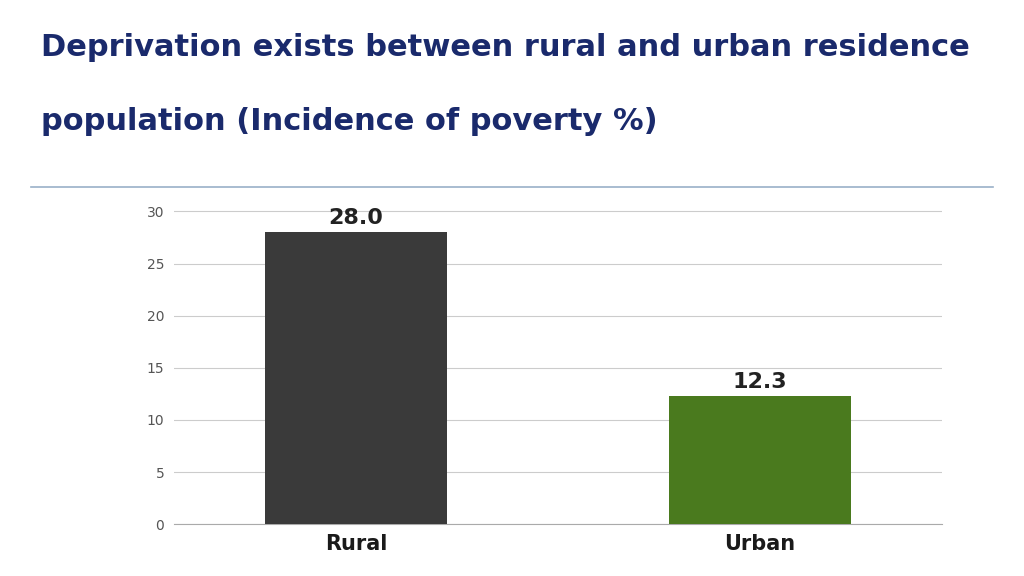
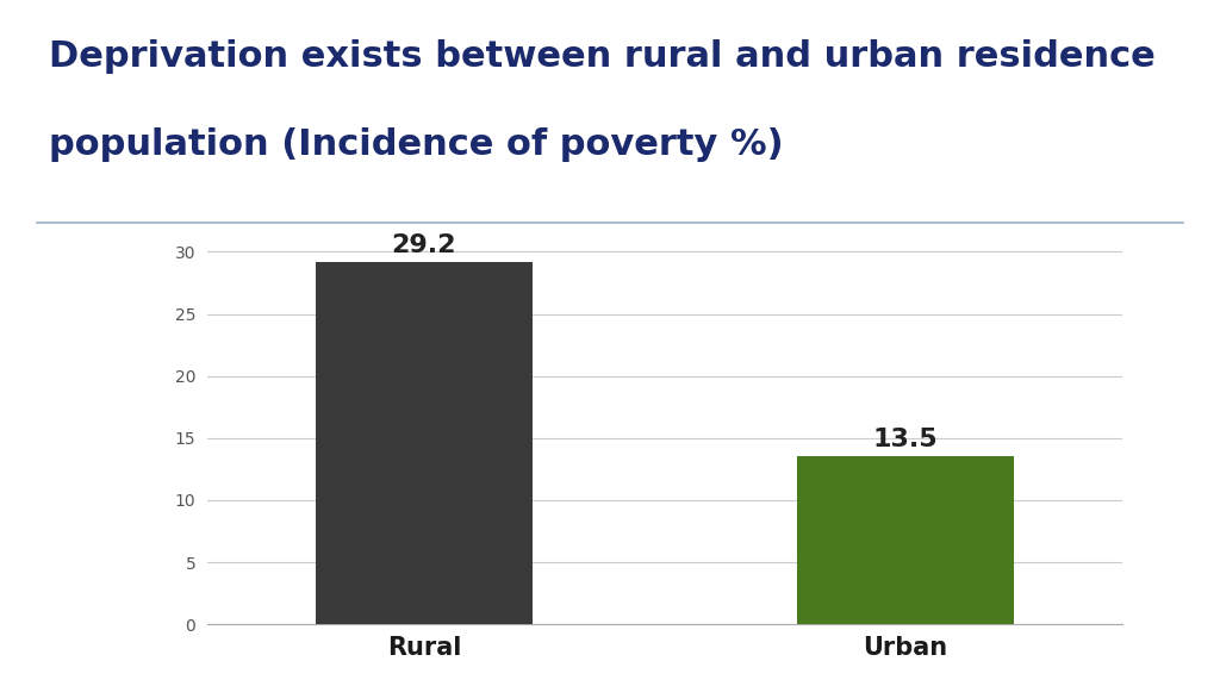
Rural: 28.0 -> 29.2
Urban: 12.3 -> 13.5
